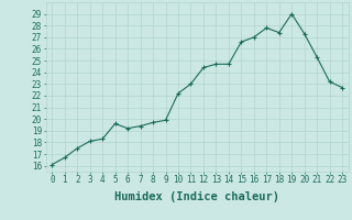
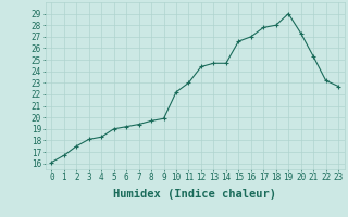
5: 19.6 -> 19.0
18: 27.4 -> 28.0
